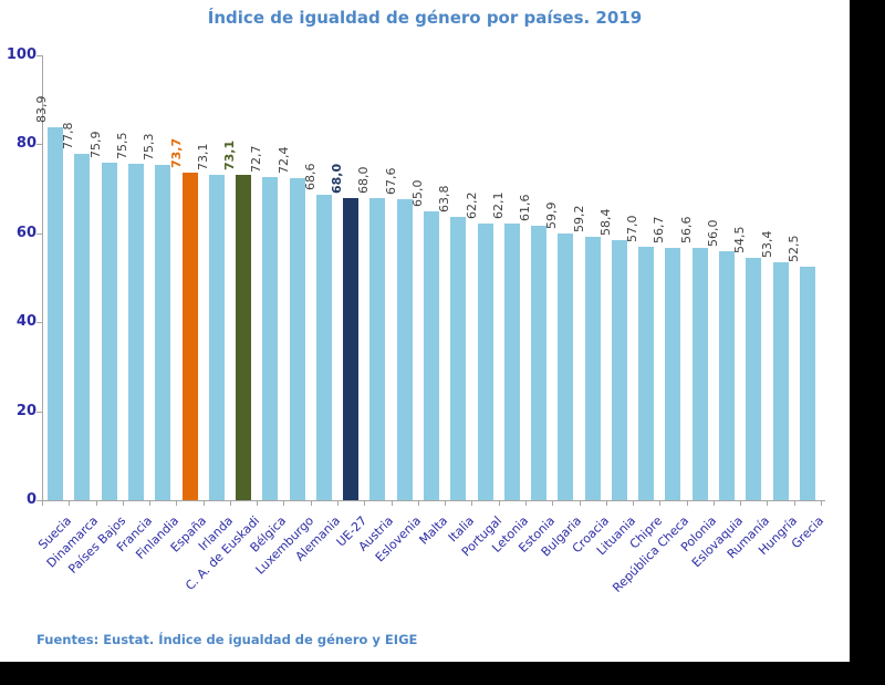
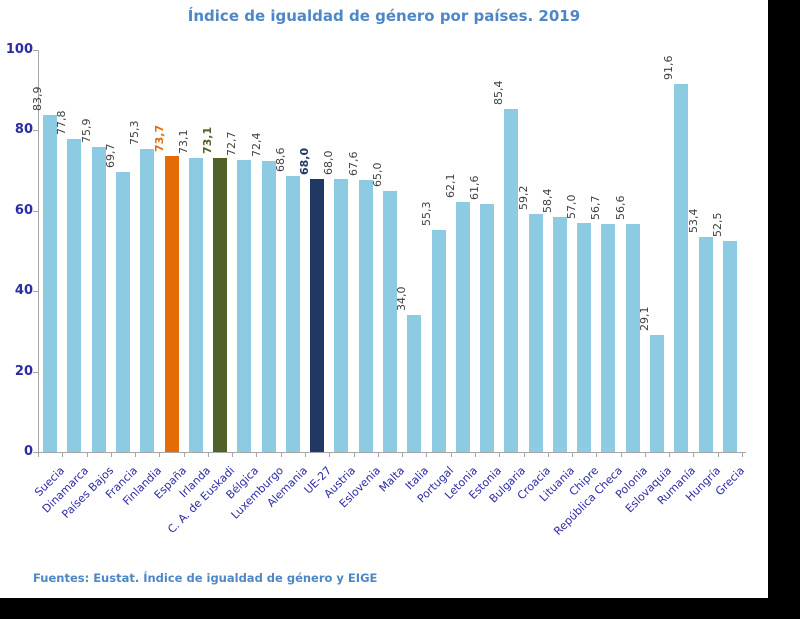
Francia: 75,5 -> 69,7
Italia: 63,8 -> 34,0
Portugal: 62,2 -> 55,3
Bulgaria: 59,9 -> 85,4
Eslovaquia: 56,0 -> 29,1
Rumanía: 54,5 -> 91,6
